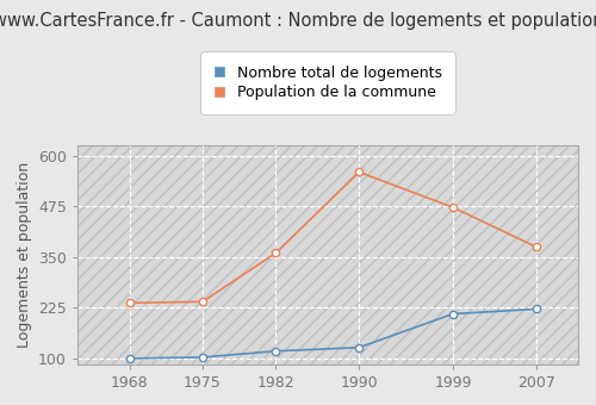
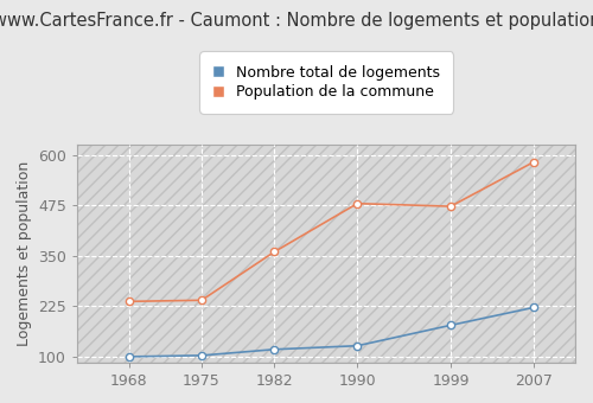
Population de la commune/1990: 560 -> 480
Nombre total de logements/1999: 210 -> 178
Population de la commune/2007: 375 -> 583
